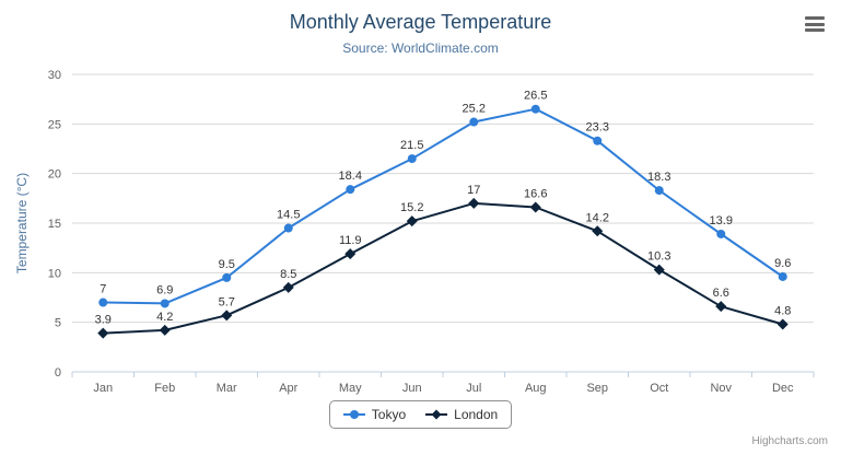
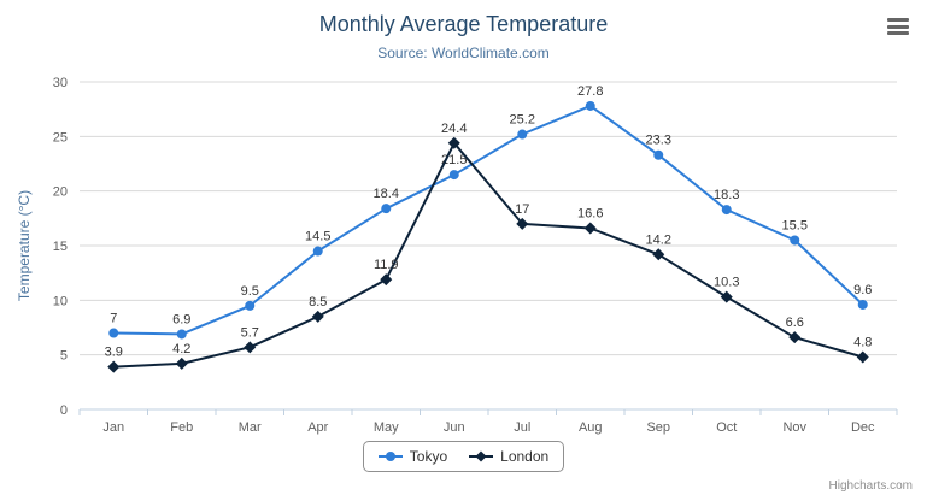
London/Jun: 15.2 -> 24.4
Tokyo/Aug: 26.5 -> 27.8
Tokyo/Nov: 13.9 -> 15.5
